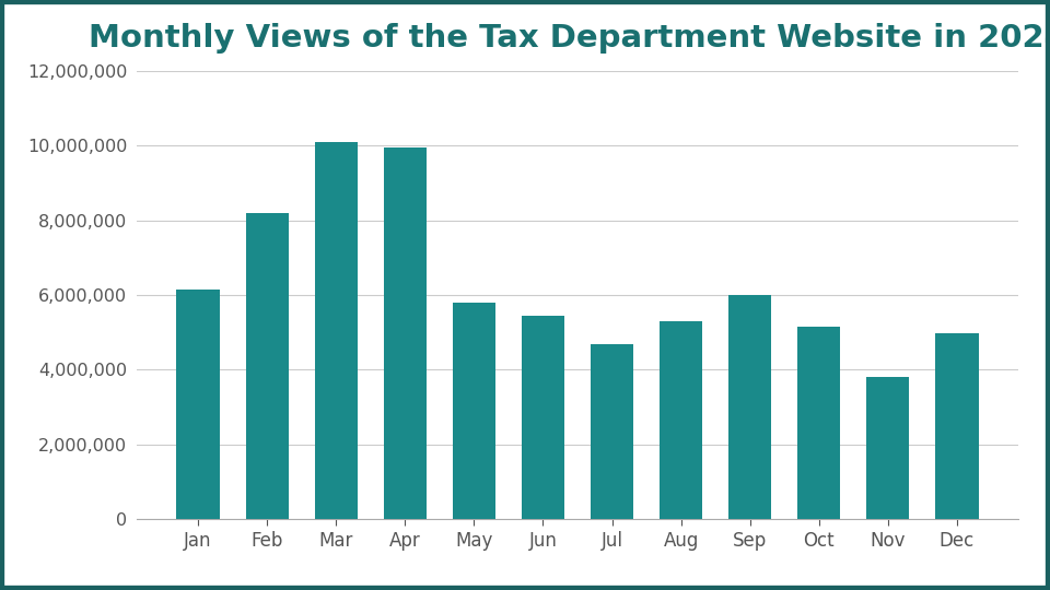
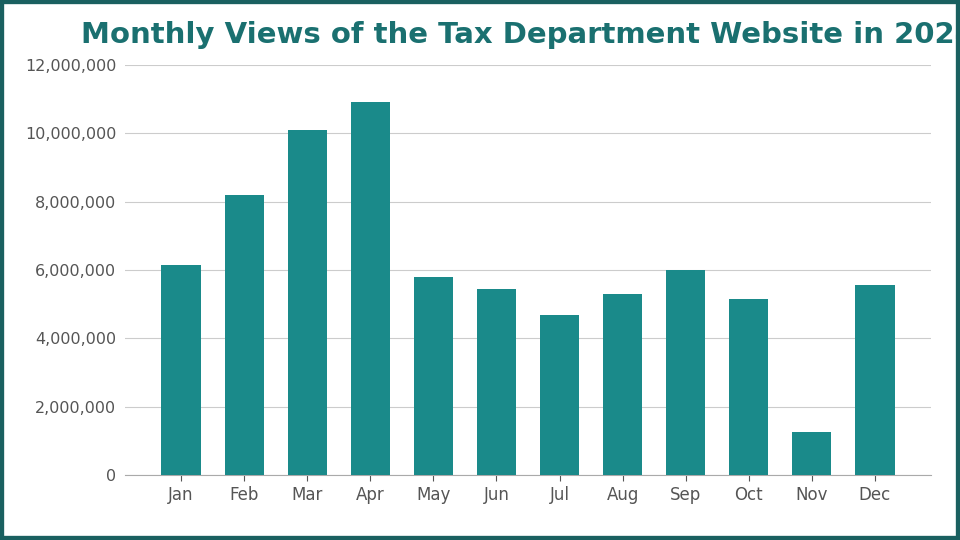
Apr: 9,950,000 -> 10,900,000
Nov: 3,820,000 -> 1,250,000
Dec: 4,980,000 -> 5,550,000
